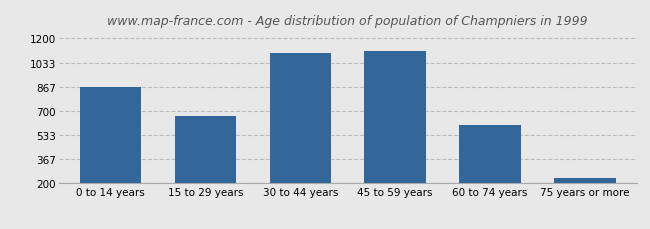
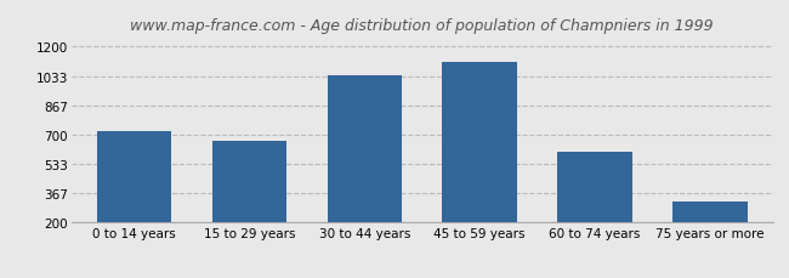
0 to 14 years: 870 -> 720
30 to 44 years: 1100 -> 1040
75 years or more: 230 -> 320
